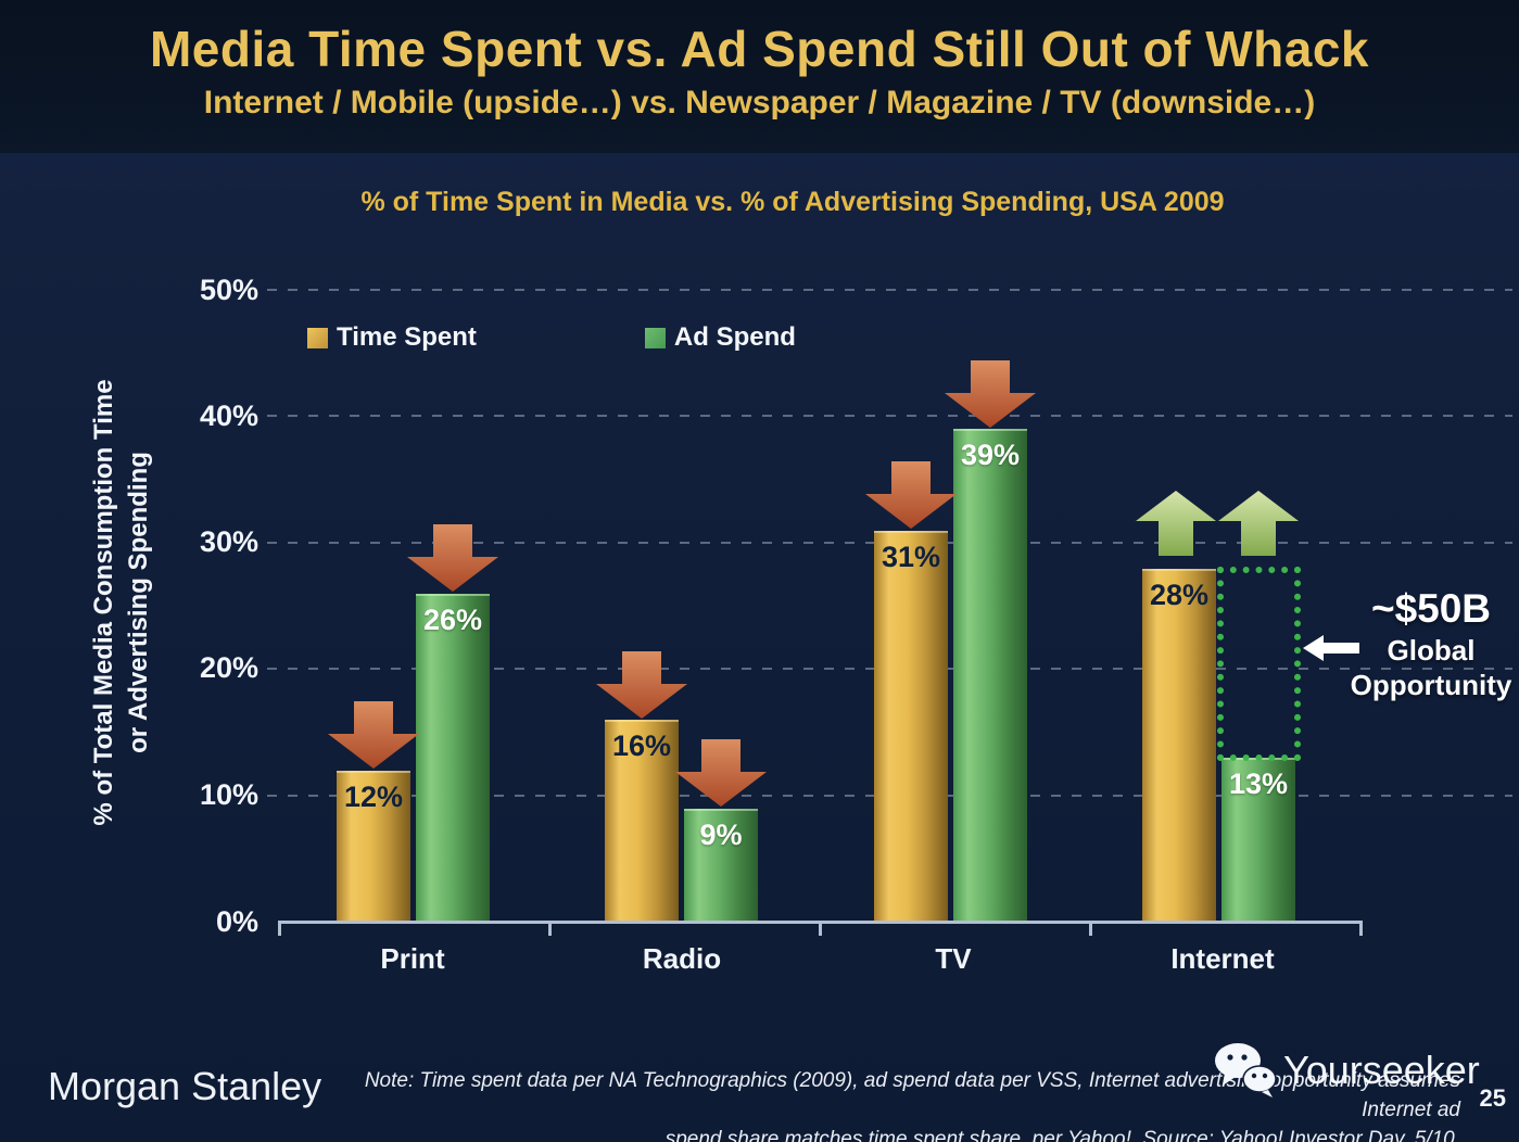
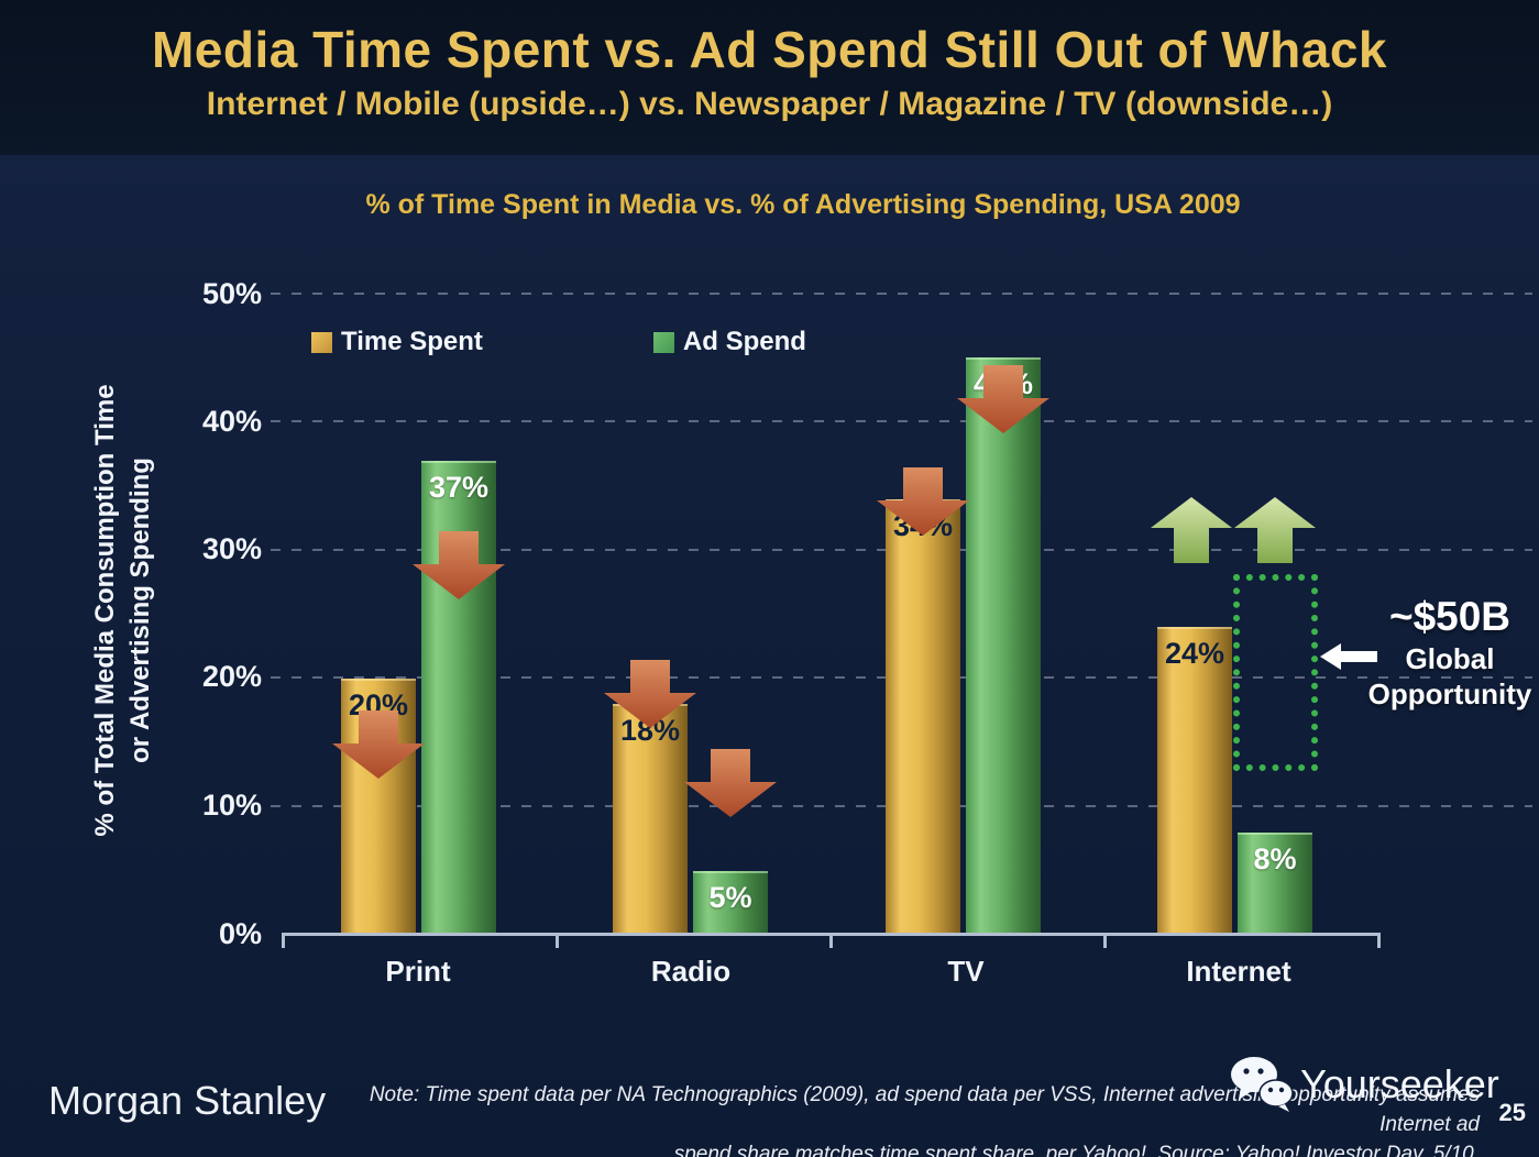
Time Spent/Print: 12% -> 20%
Ad Spend/Print: 26% -> 37%
Time Spent/Radio: 16% -> 18%
Ad Spend/Radio: 9% -> 5%
Time Spent/TV: 31% -> 34%
Ad Spend/TV: 39% -> 45%
Time Spent/Internet: 28% -> 24%
Ad Spend/Internet: 13% -> 8%
